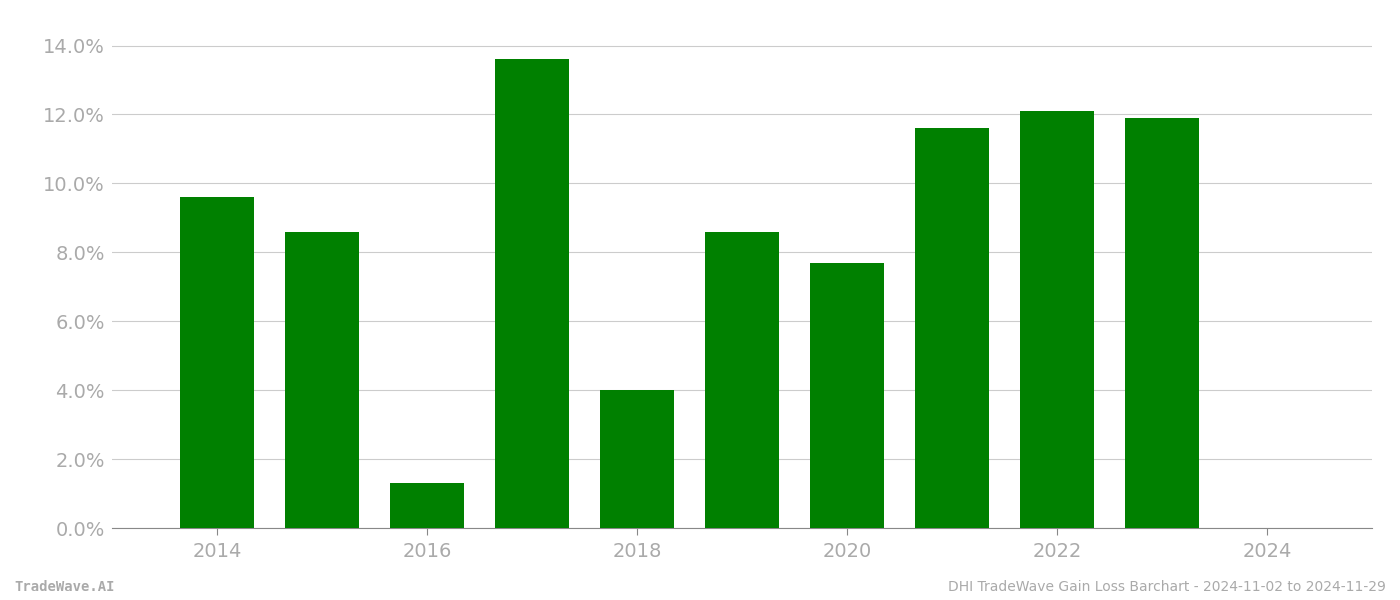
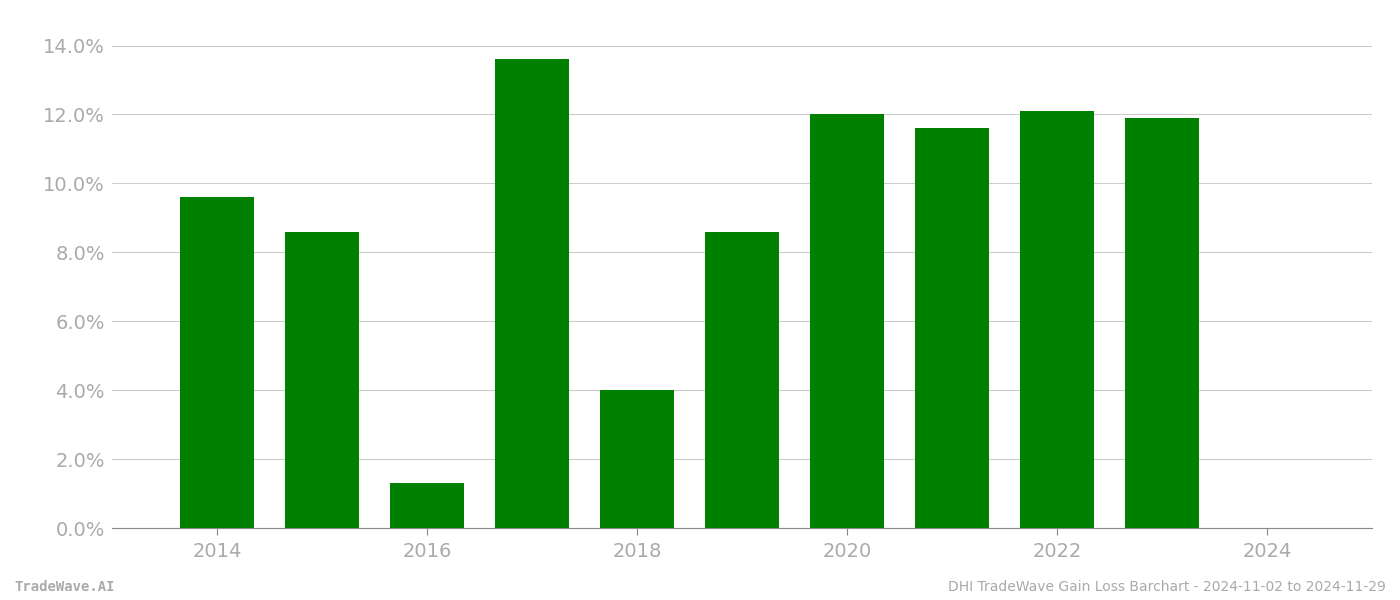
2020: 7.7% -> 12.0%
